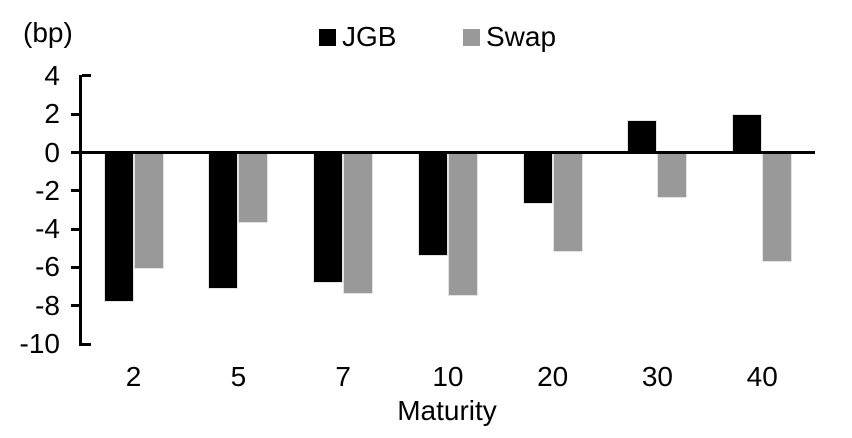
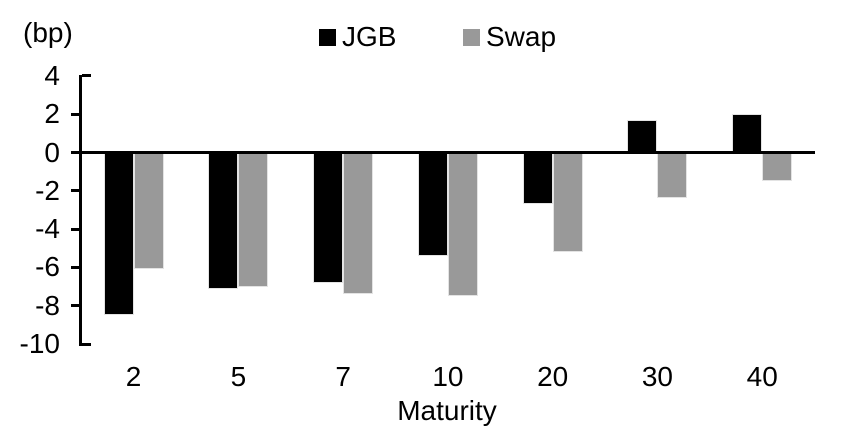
JGB/2: -7.8 -> -8.5
Swap/5: -3.7 -> -7.0
Swap/40: -5.7 -> -1.5
